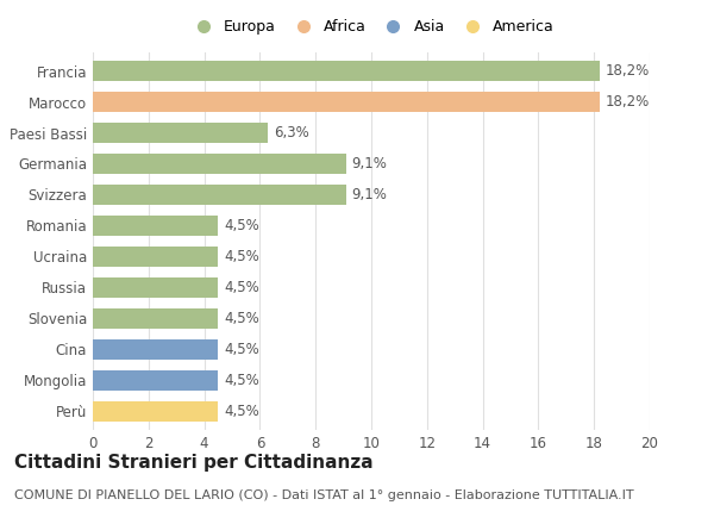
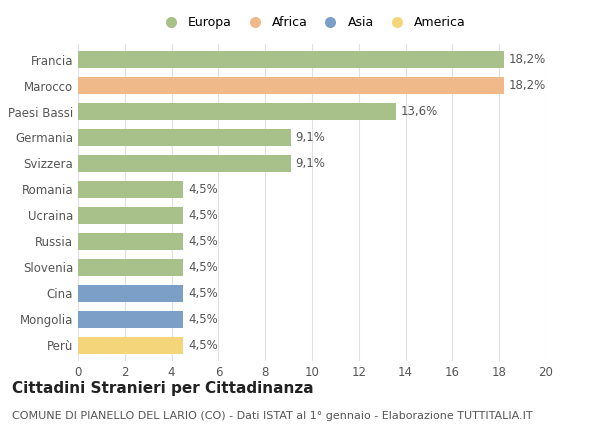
Paesi Bassi: 6,3% -> 13,6%
